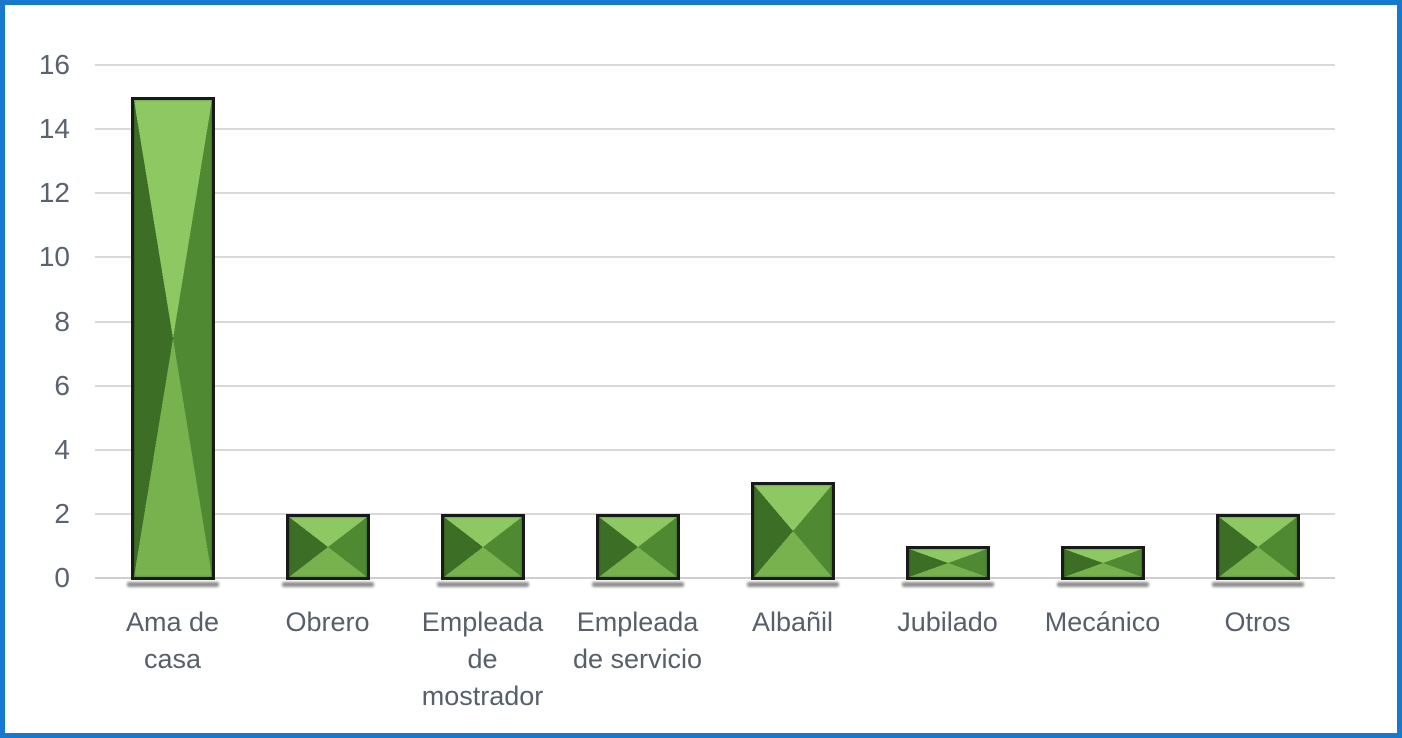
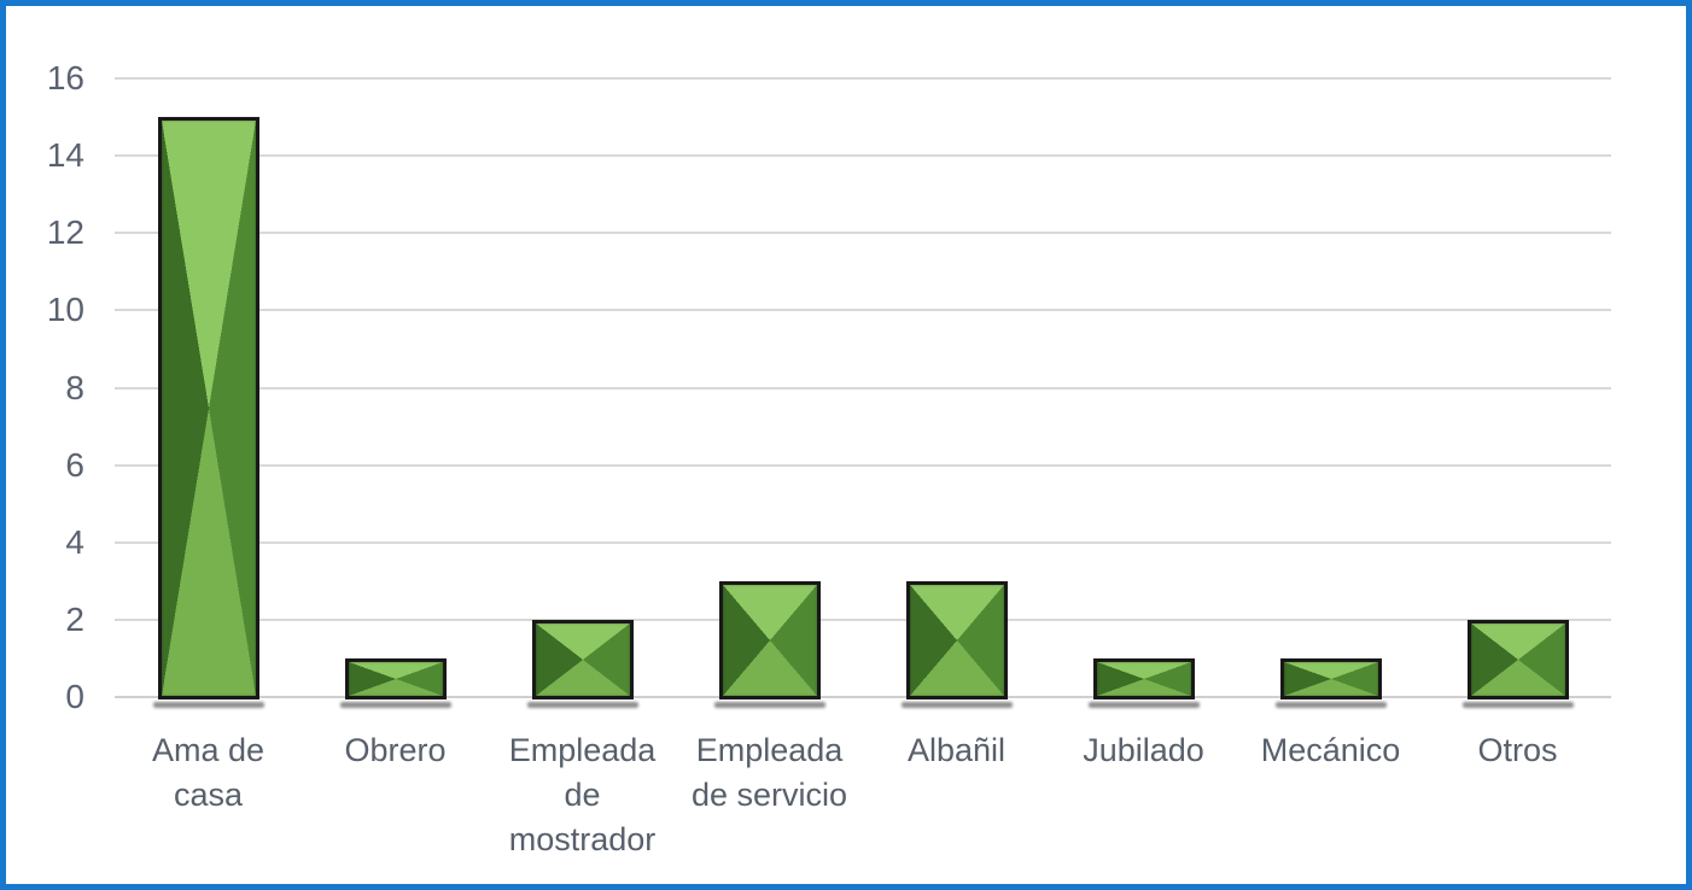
Obrero: 2 -> 1
Empleada de servicio: 2 -> 3
